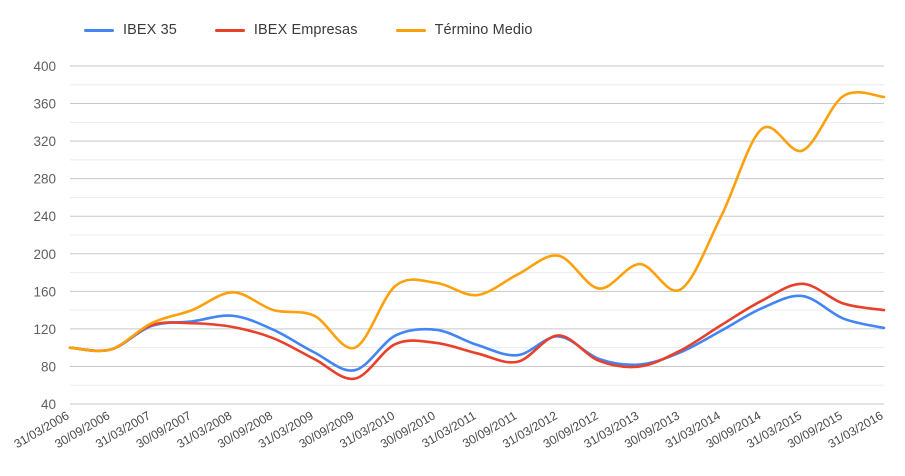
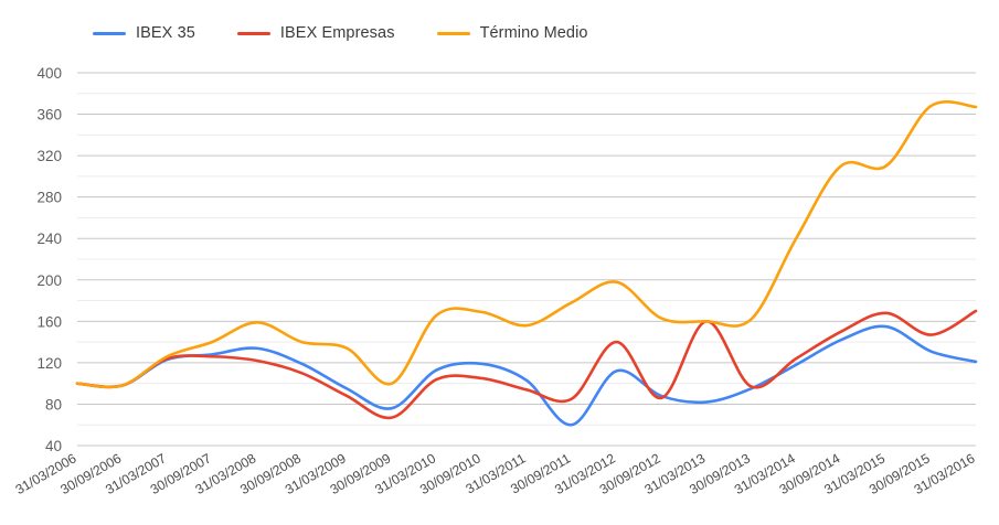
IBEX 35/30/09/2011: 90 -> 60
IBEX Empresas/31/03/2012: 110 -> 140
IBEX Empresas/31/03/2013: 80 -> 160
Término Medio/31/03/2013: 190 -> 160
Término Medio/30/09/2014: 330 -> 310
IBEX Empresas/31/03/2016: 140 -> 170
